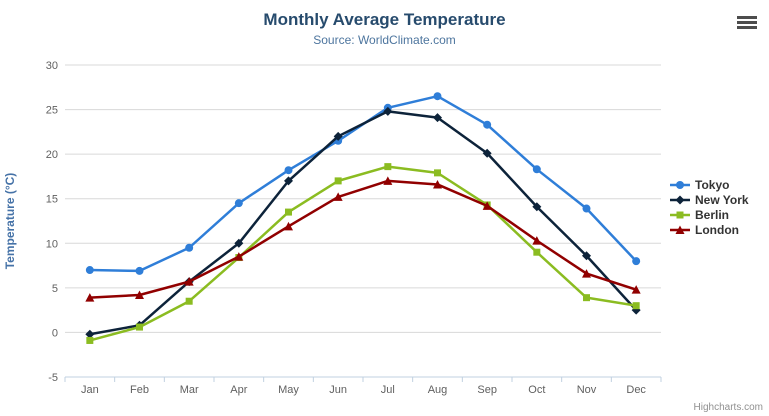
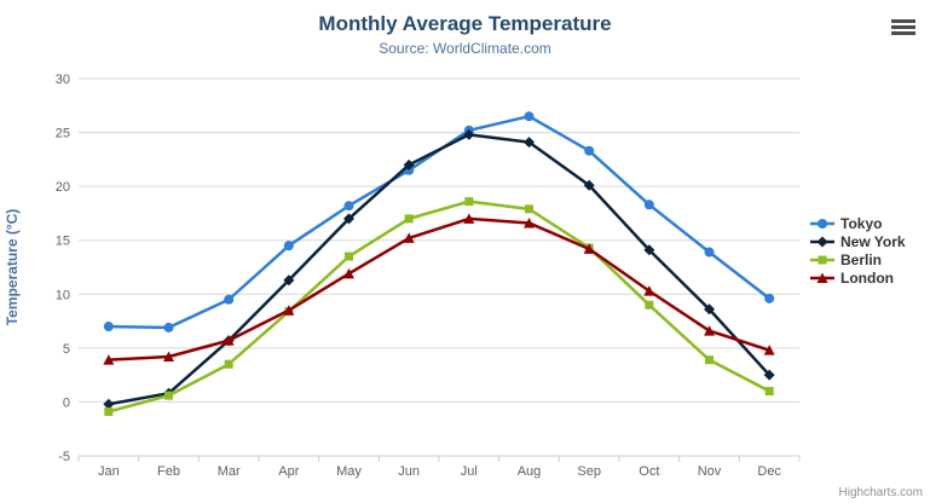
New York/Apr: 10 -> 11
Tokyo/Dec: 8 -> 10
Berlin/Dec: 3 -> 1
